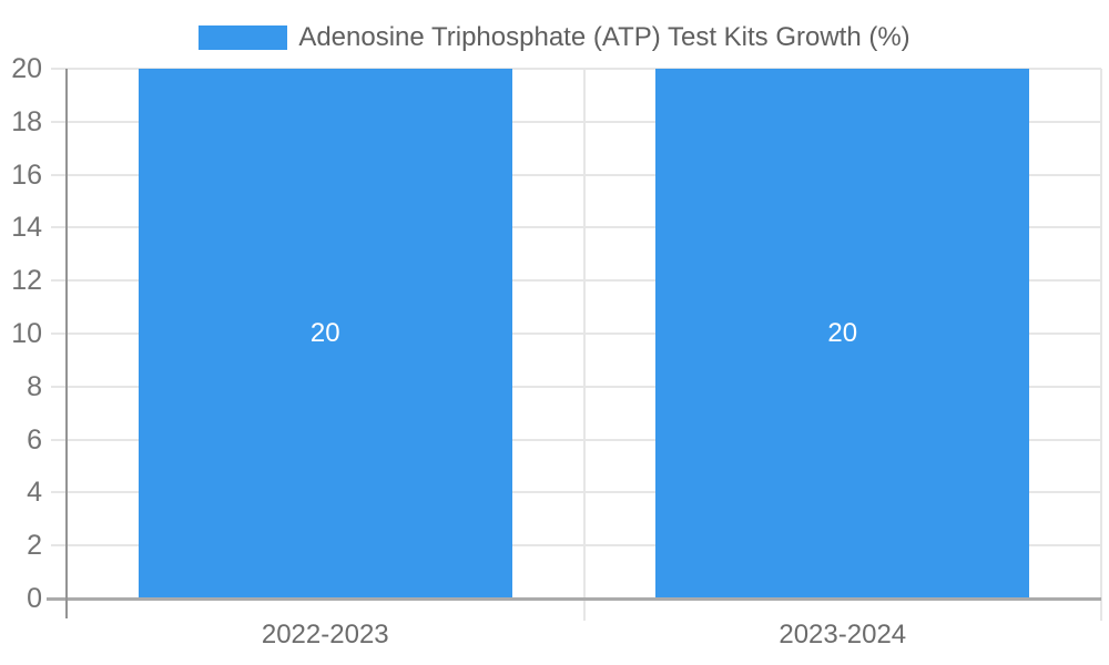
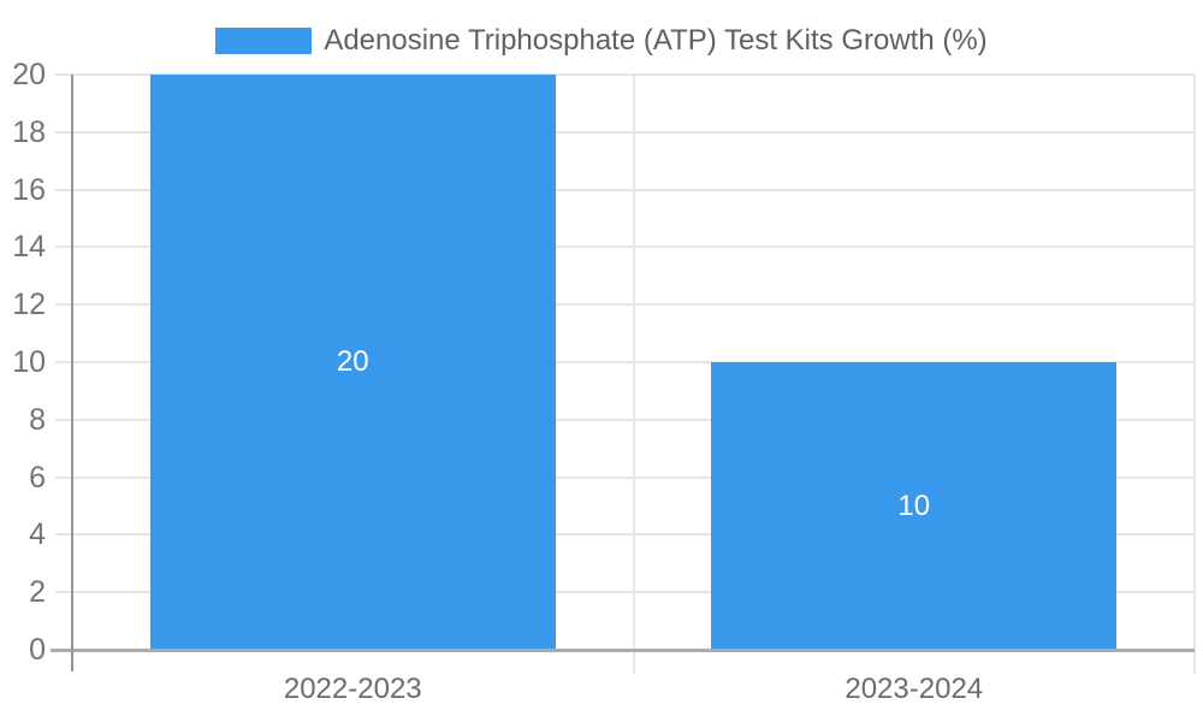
2023-2024: 20 -> 10
